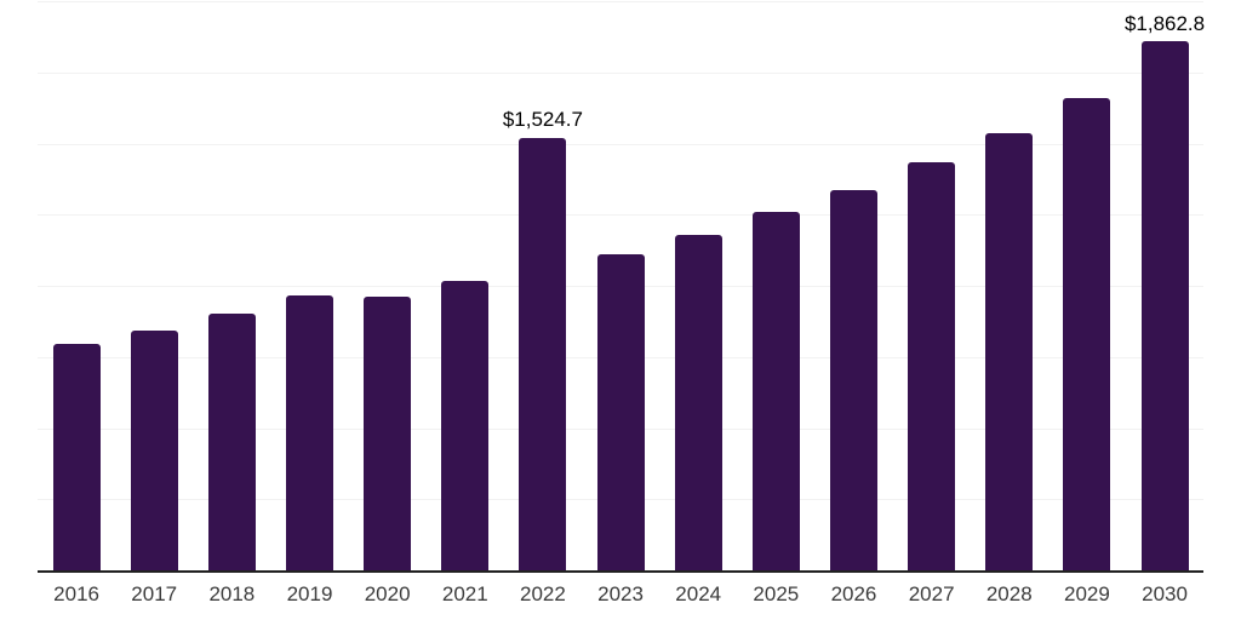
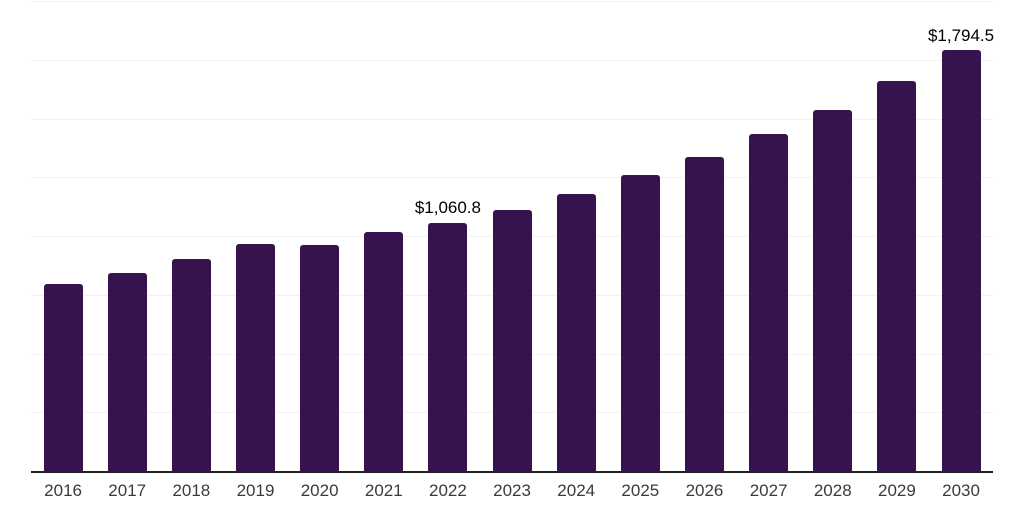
2022: $1,524.7 -> $1,060.8
2030: $1,862.8 -> $1,794.5
